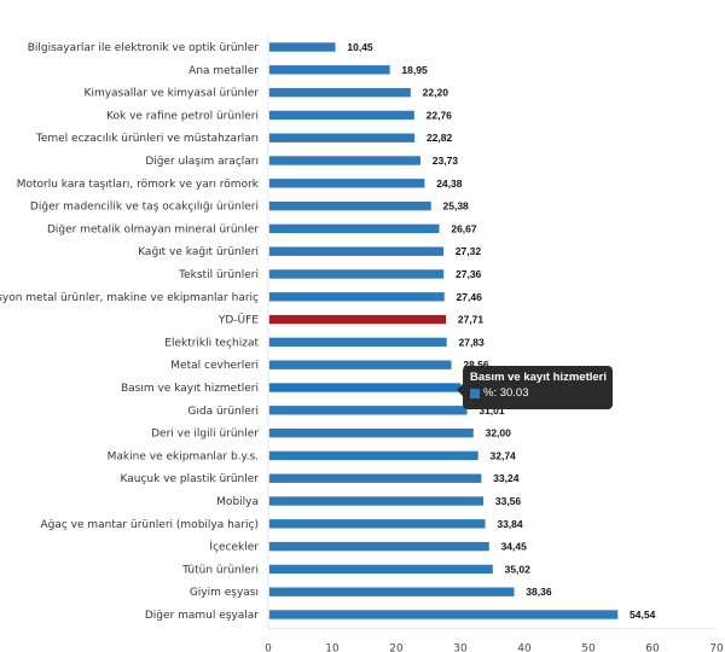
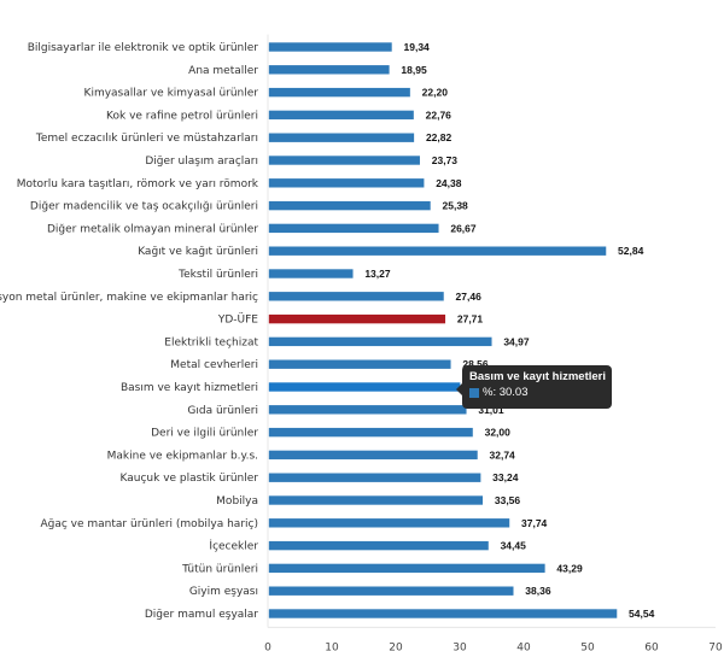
Bilgisayarlar ile elektronik ve optik ürünler: 10,45 -> 19,34
Kağıt ve kağıt ürünleri: 27,32 -> 52,84
Tekstil ürünleri: 27,36 -> 13,27
Elektrikli teçhizat: 27,83 -> 34,97
Ağaç ve mantar ürünleri (mobilya hariç): 33,84 -> 37,74
Tütün ürünleri: 35,02 -> 43,29
